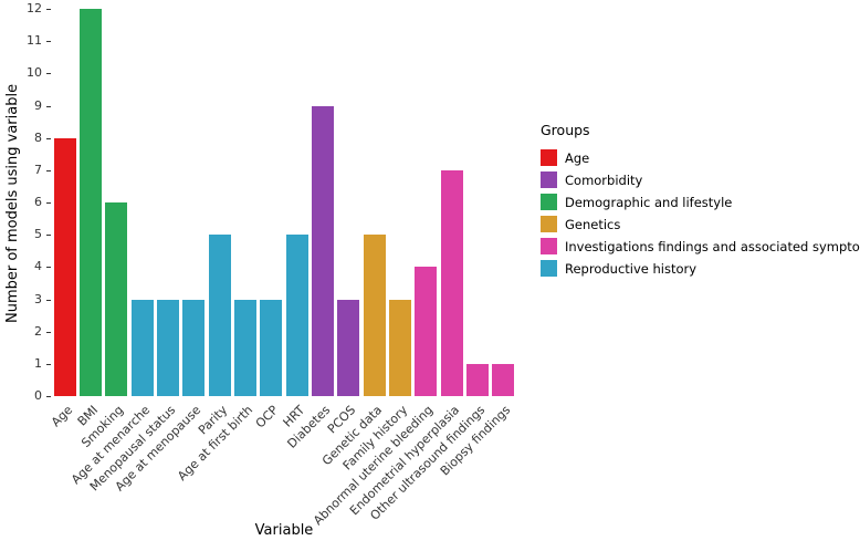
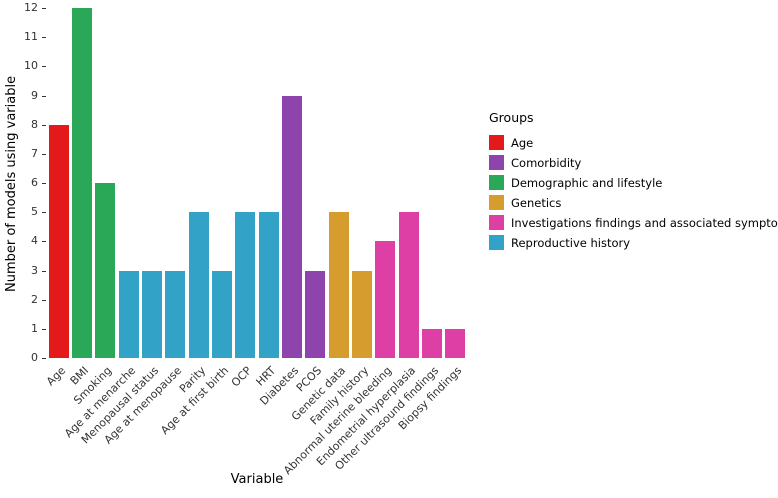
OCP: 3 -> 5
Endometrial hyperplasia: 7 -> 5
